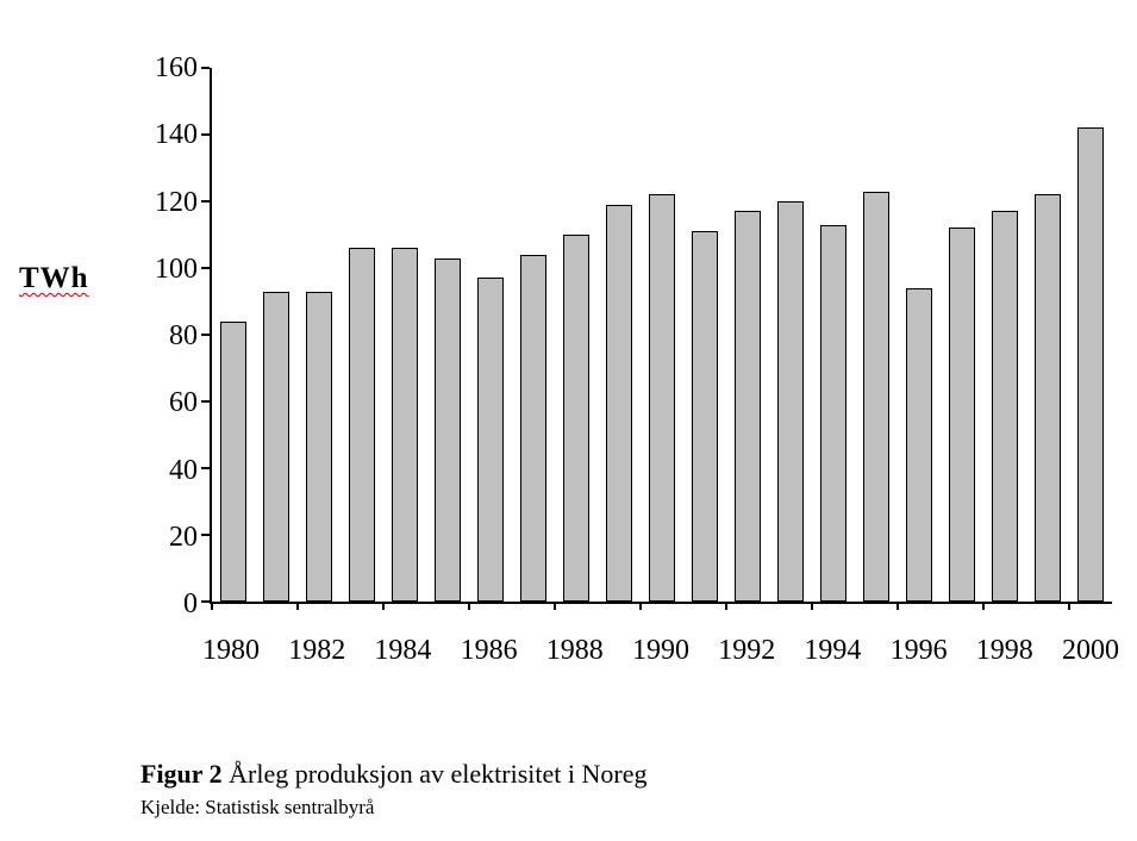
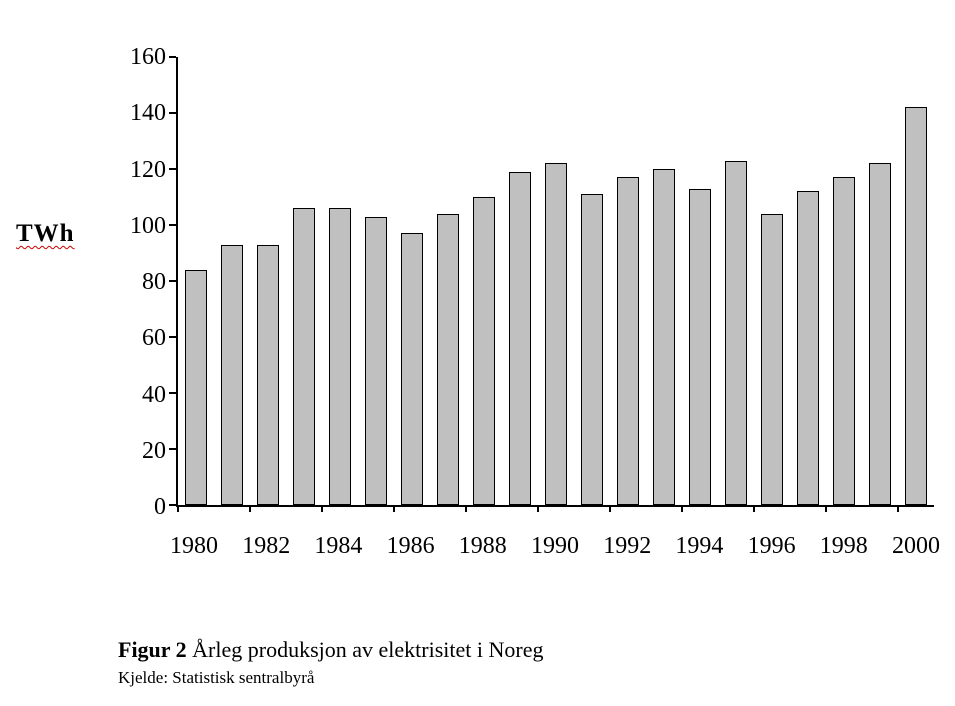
1996: 94 -> 104
